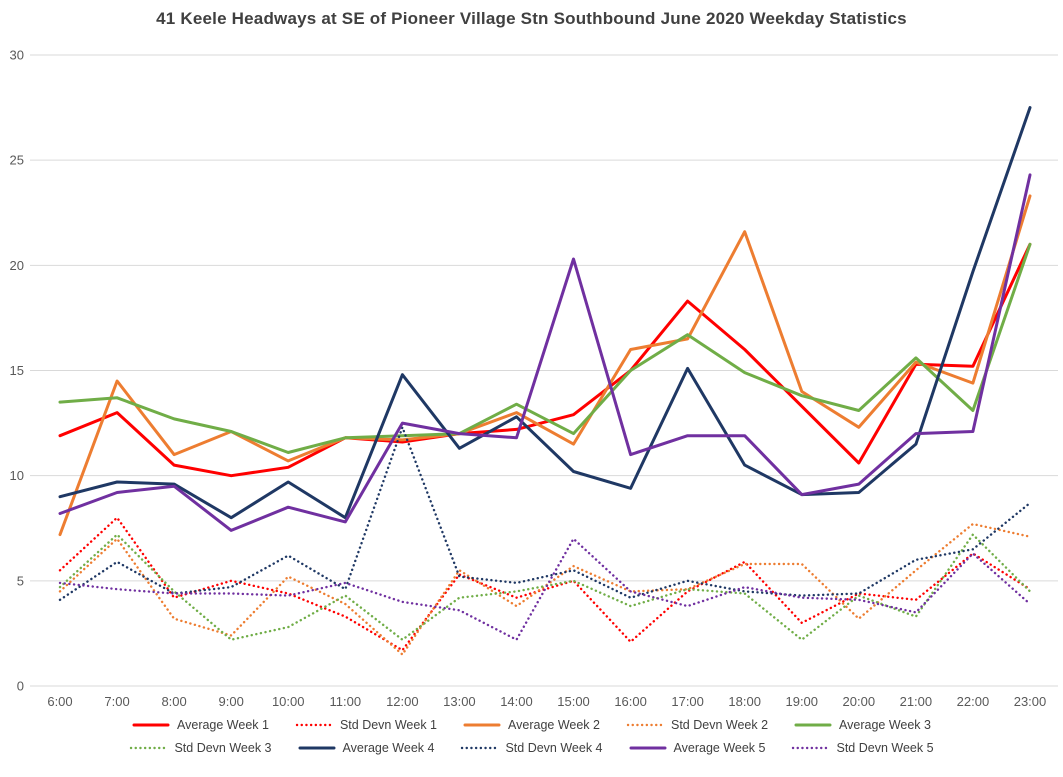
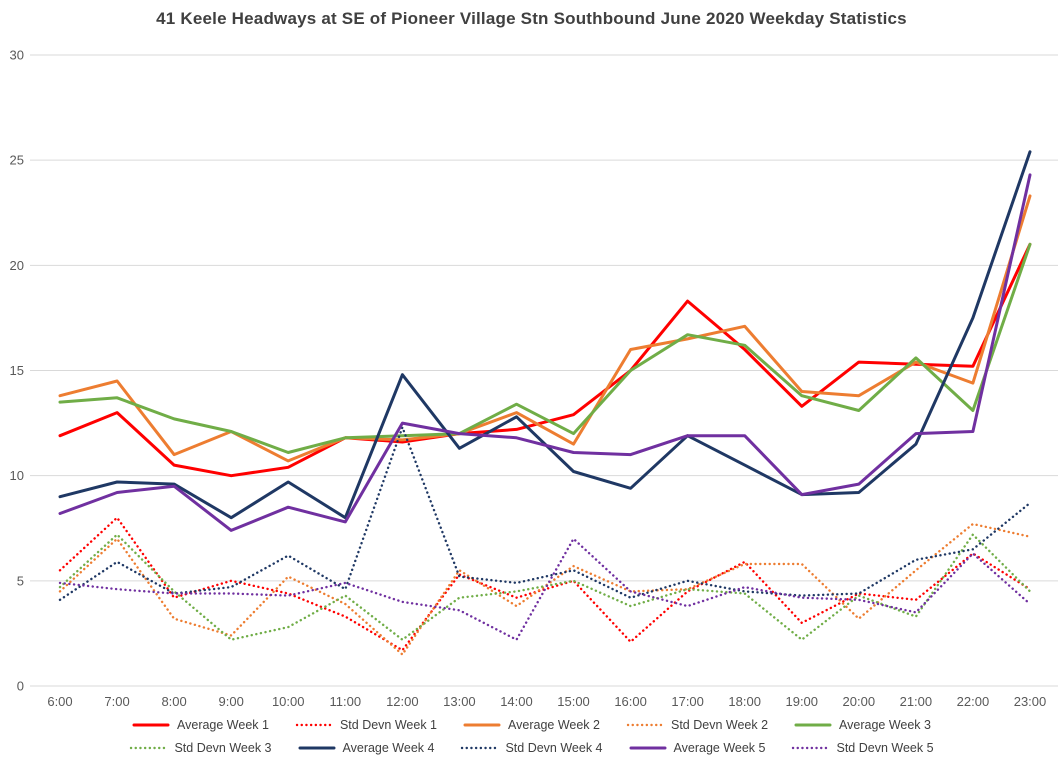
Average Week 2/6:00: 7.2 -> 13.8
Average Week 5/15:00: 20.3 -> 11.1
Average Week 4/17:00: 15.1 -> 11.9
Average Week 2/18:00: 21.6 -> 17.1
Average Week 3/18:00: 14.9 -> 16.2
Average Week 1/20:00: 10.6 -> 15.4
Average Week 2/20:00: 12.3 -> 13.8
Average Week 4/22:00: 19.7 -> 17.5
Average Week 4/23:00: 27.5 -> 25.4
